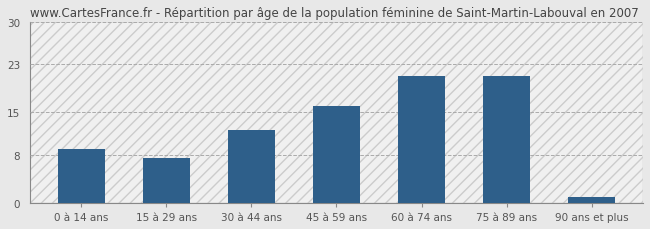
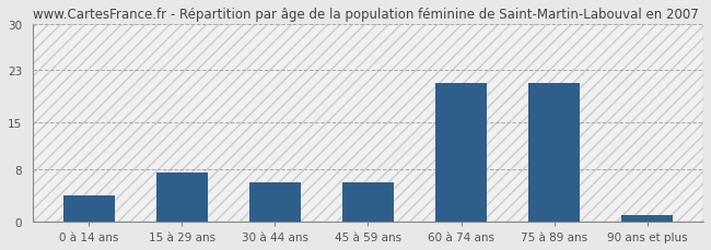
0 à 14 ans: 9.0 -> 4.0
30 à 44 ans: 12.0 -> 6.0
45 à 59 ans: 16.0 -> 6.0
